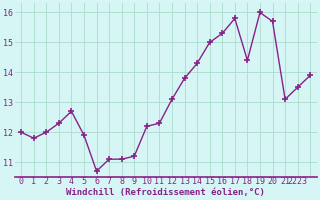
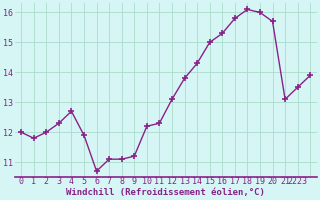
18: 14.4 -> 16.1
